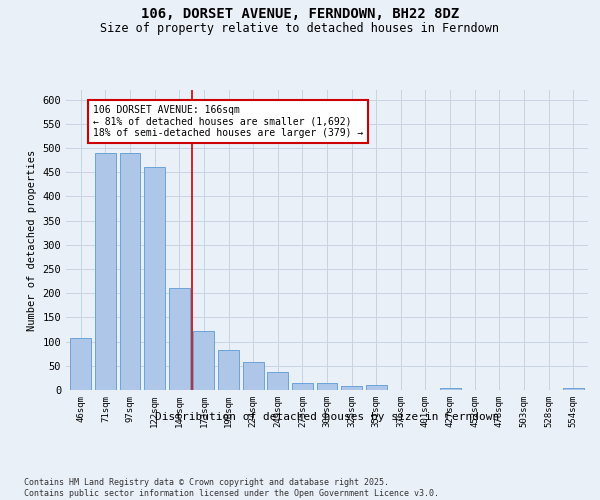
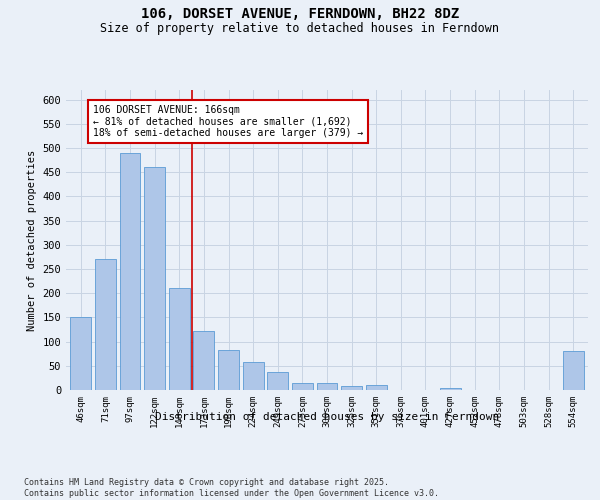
46sqm: 107 -> 150
71sqm: 490 -> 270
554sqm: 4 -> 80
